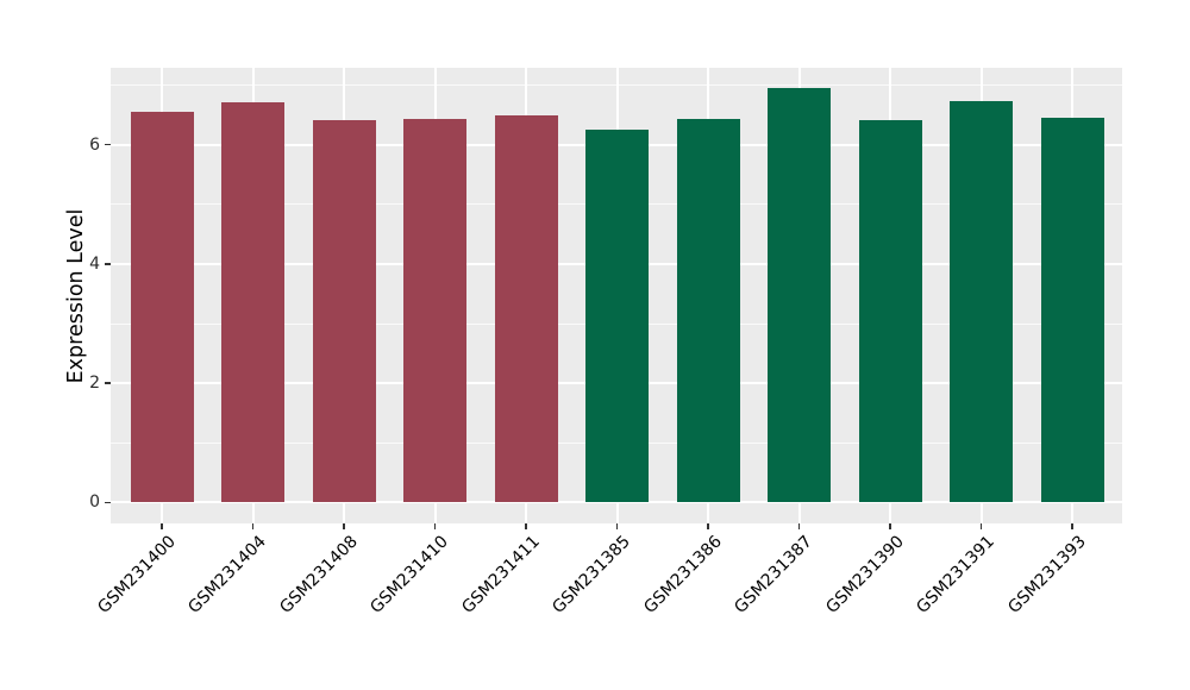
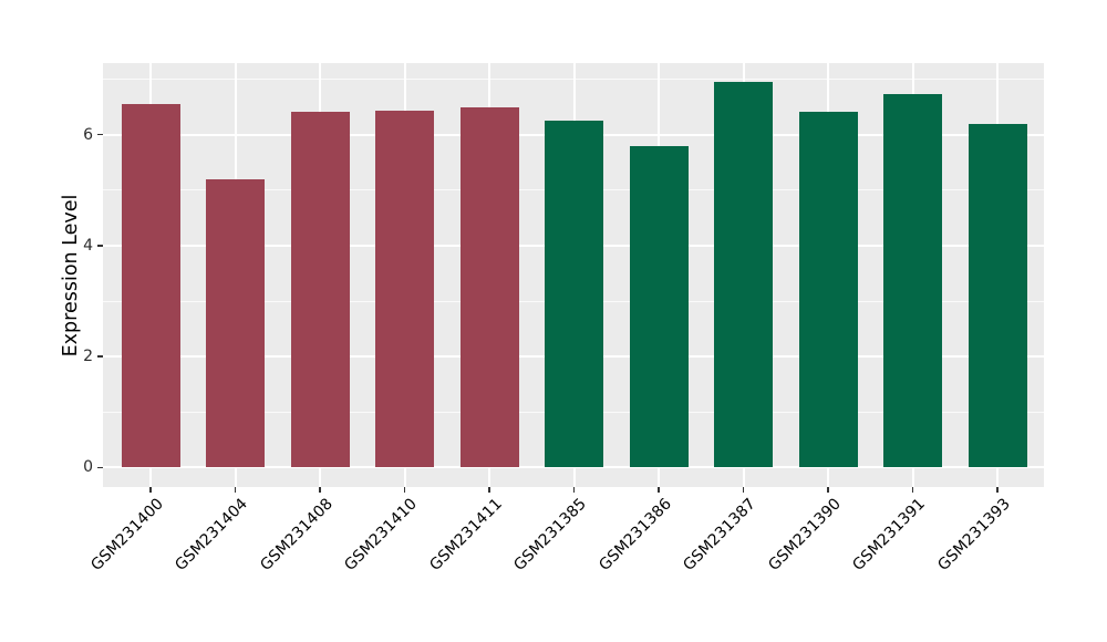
GSM231404: 6.7 -> 5.2
GSM231386: 6.4 -> 5.8
GSM231393: 6.5 -> 6.2
